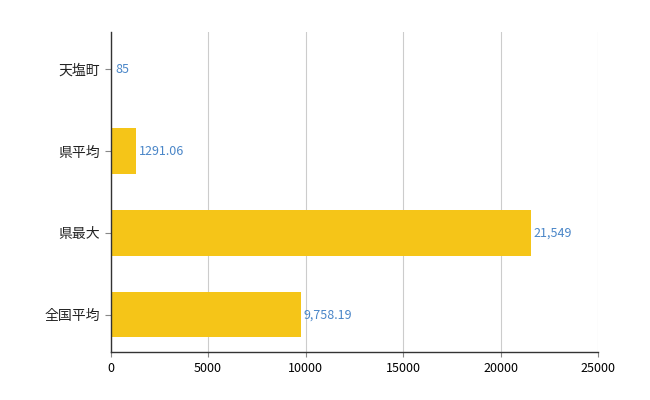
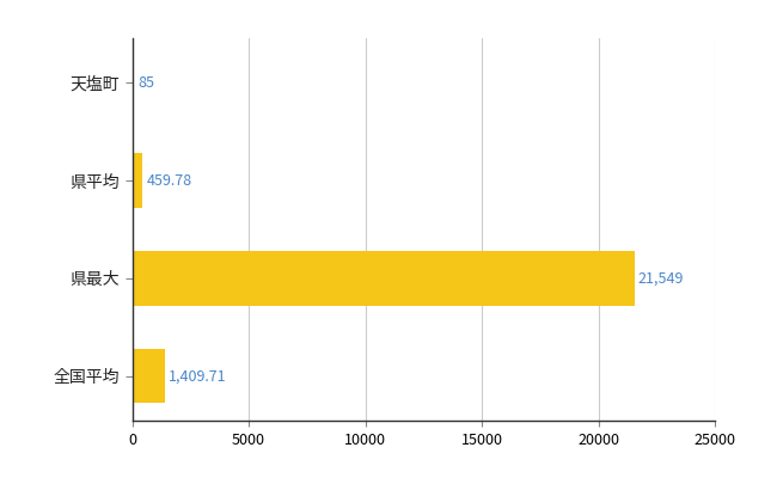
県平均: 1291.06 -> 459.78
全国平均: 9,758.19 -> 1,409.71
